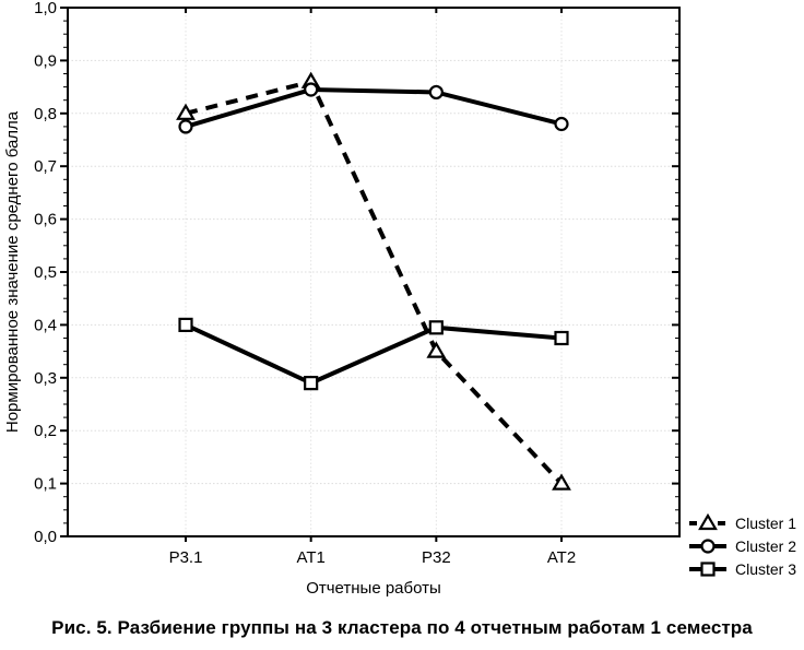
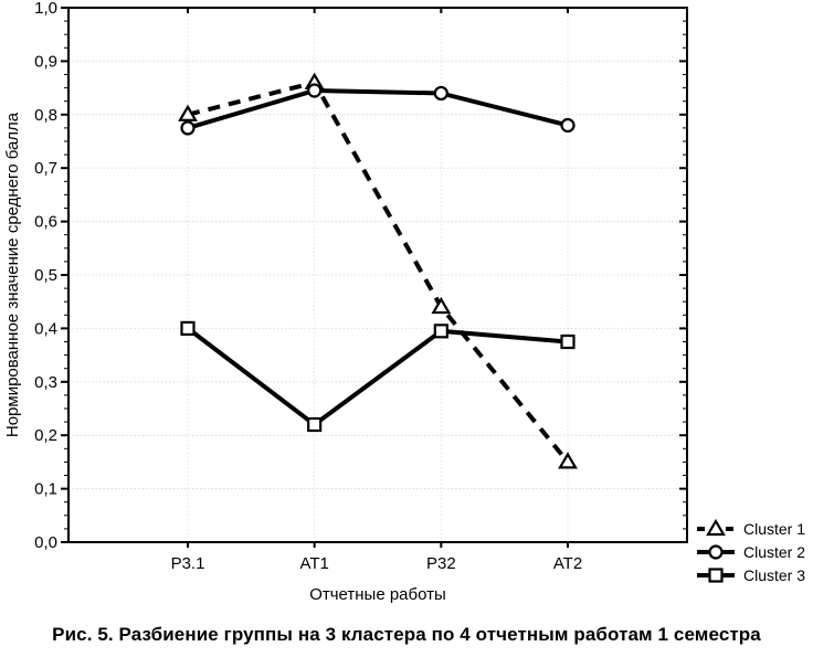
Cluster 3/АТ1: 0,29 -> 0,22
Cluster 1/Р32: 0,35 -> 0,44
Cluster 1/АТ2: 0,10 -> 0,15
